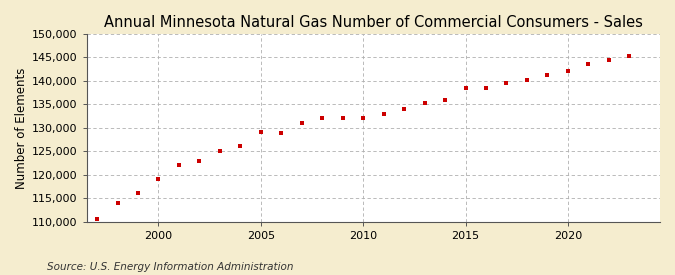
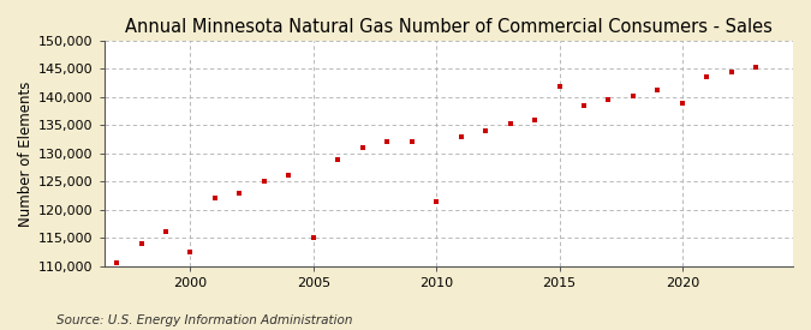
2000: 119,000 -> 112,500
2005: 129,200 -> 115,000
2010: 132,000 -> 121,500
2015: 138,500 -> 142,000
2020: 142,200 -> 139,000
